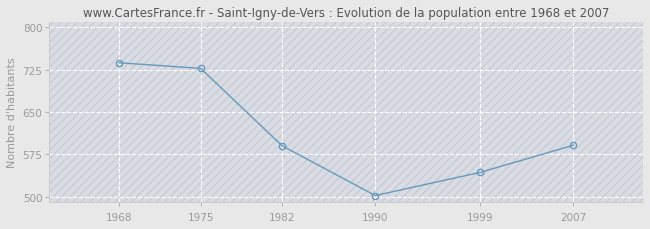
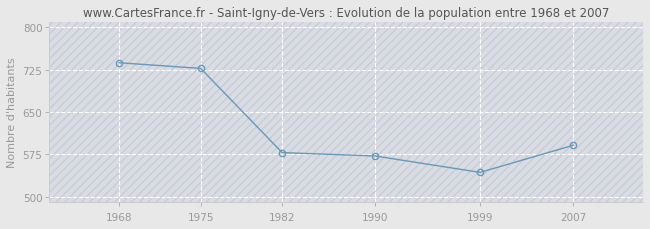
1982: 590 -> 578
1990: 502 -> 572
